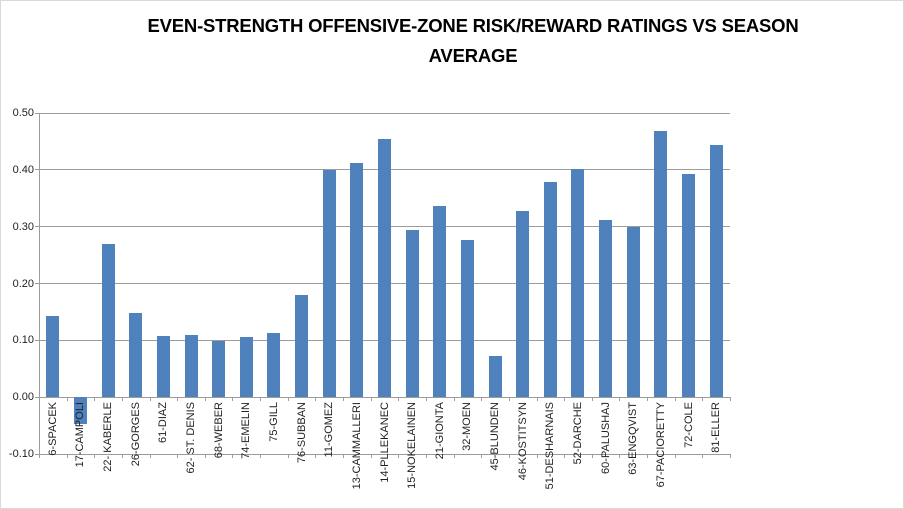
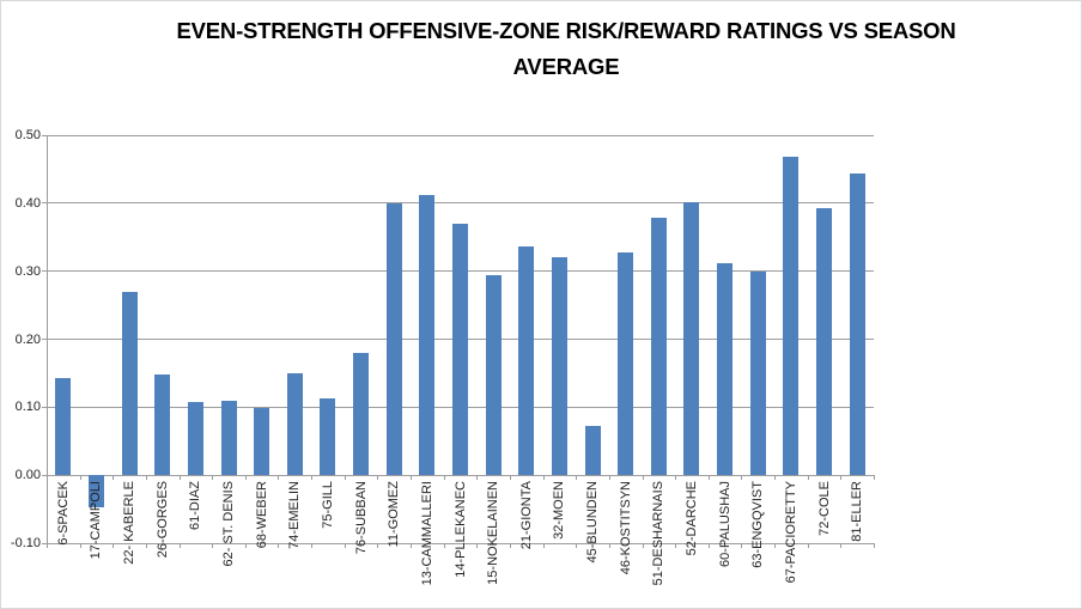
74-EMELIN: 0.11 -> 0.15
14-PLLEKANEC: 0.46 -> 0.37
32-MOEN: 0.28 -> 0.32
